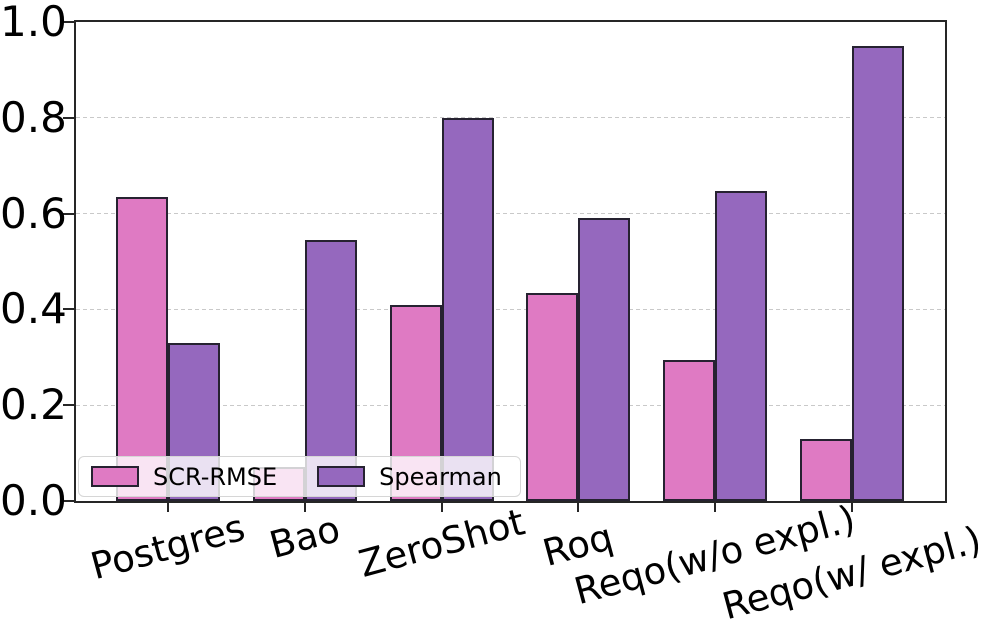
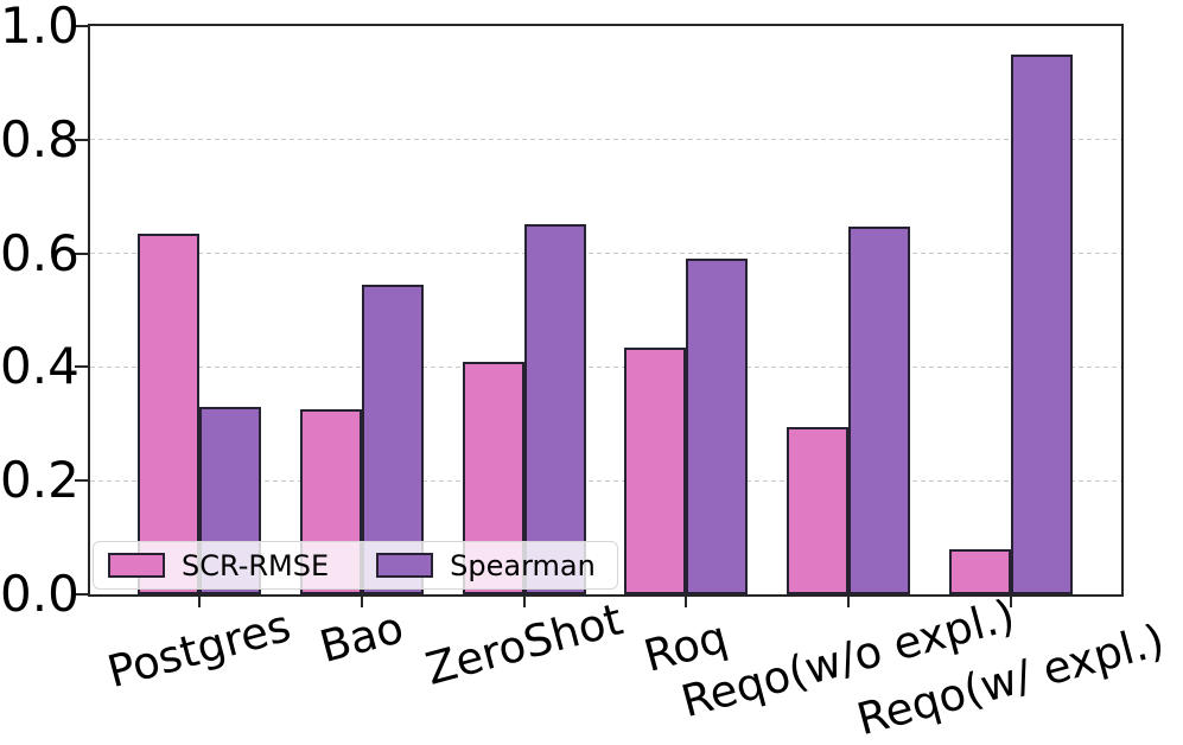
SCR-RMSE/Bao: 0.07 -> 0.33
Spearman/ZeroShot: 0.80 -> 0.65
SCR-RMSE/Reqo(w/ expl.): 0.13 -> 0.08
